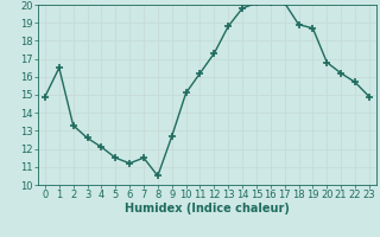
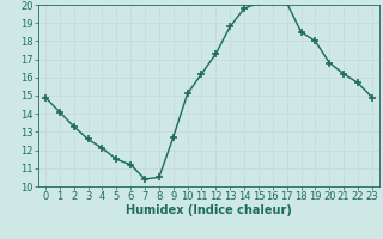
1: 16.5 -> 14.1
7: 11.5 -> 10.4
18: 18.9 -> 18.5
19: 18.7 -> 18.0
